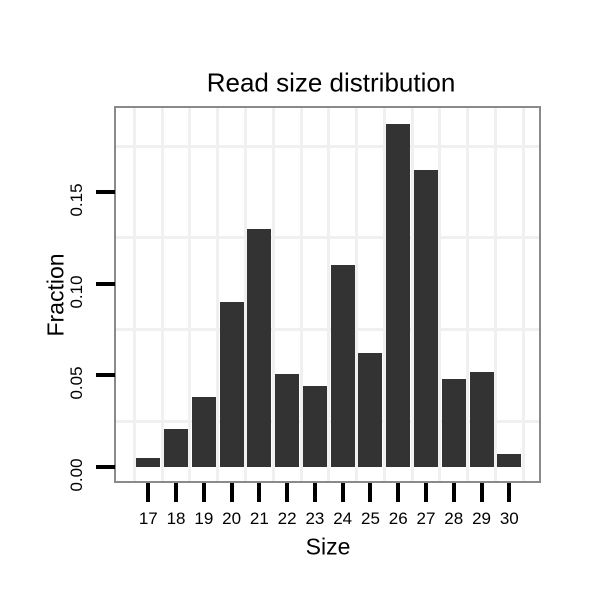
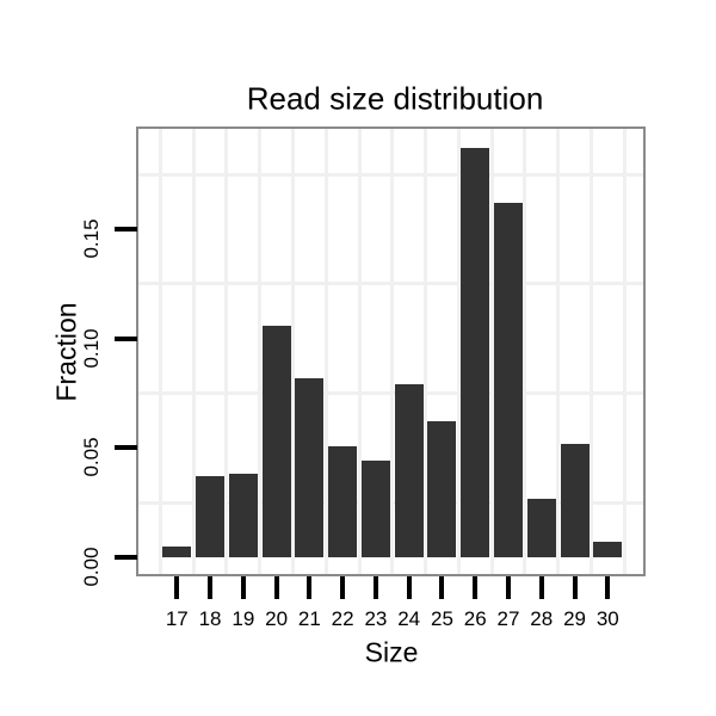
18: 0.021 -> 0.037
20: 0.090 -> 0.106
21: 0.130 -> 0.082
24: 0.110 -> 0.079
28: 0.048 -> 0.027
